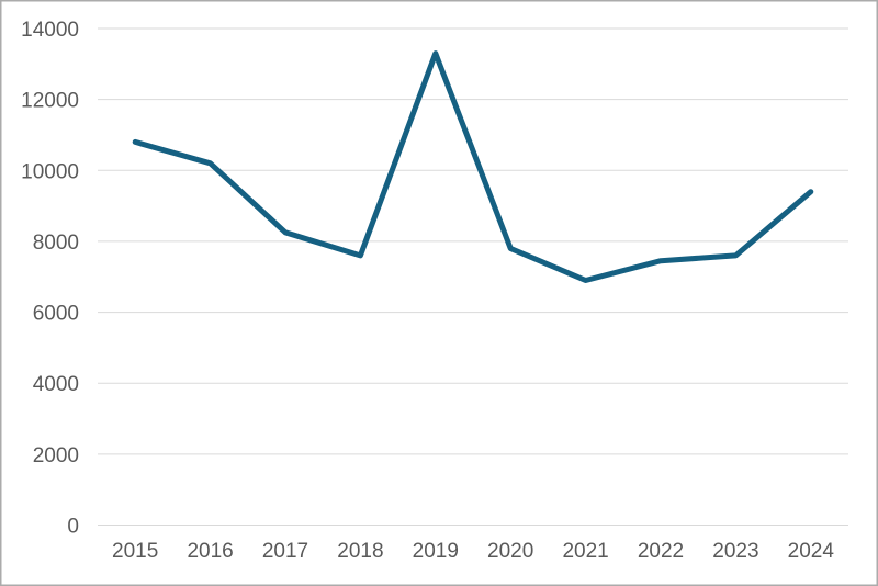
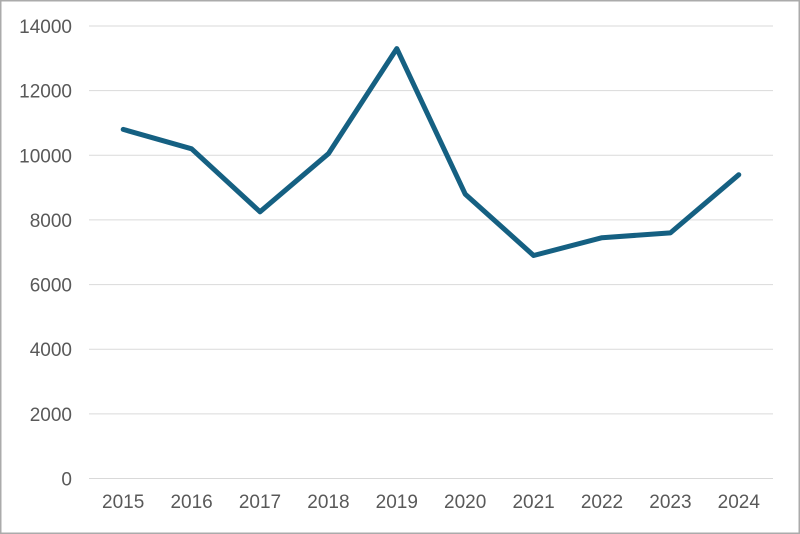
2018: 7600 -> 10000
2020: 7800 -> 8800
